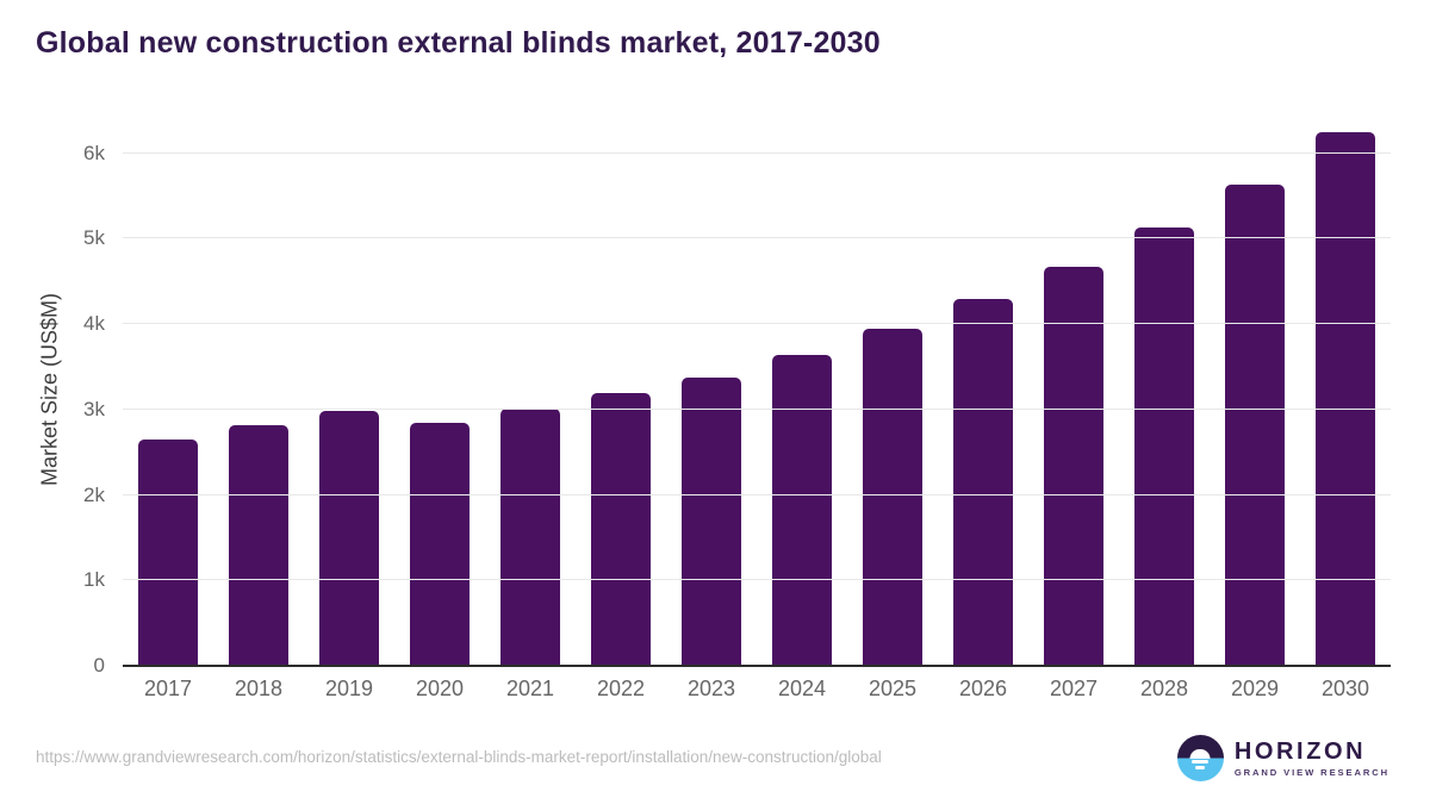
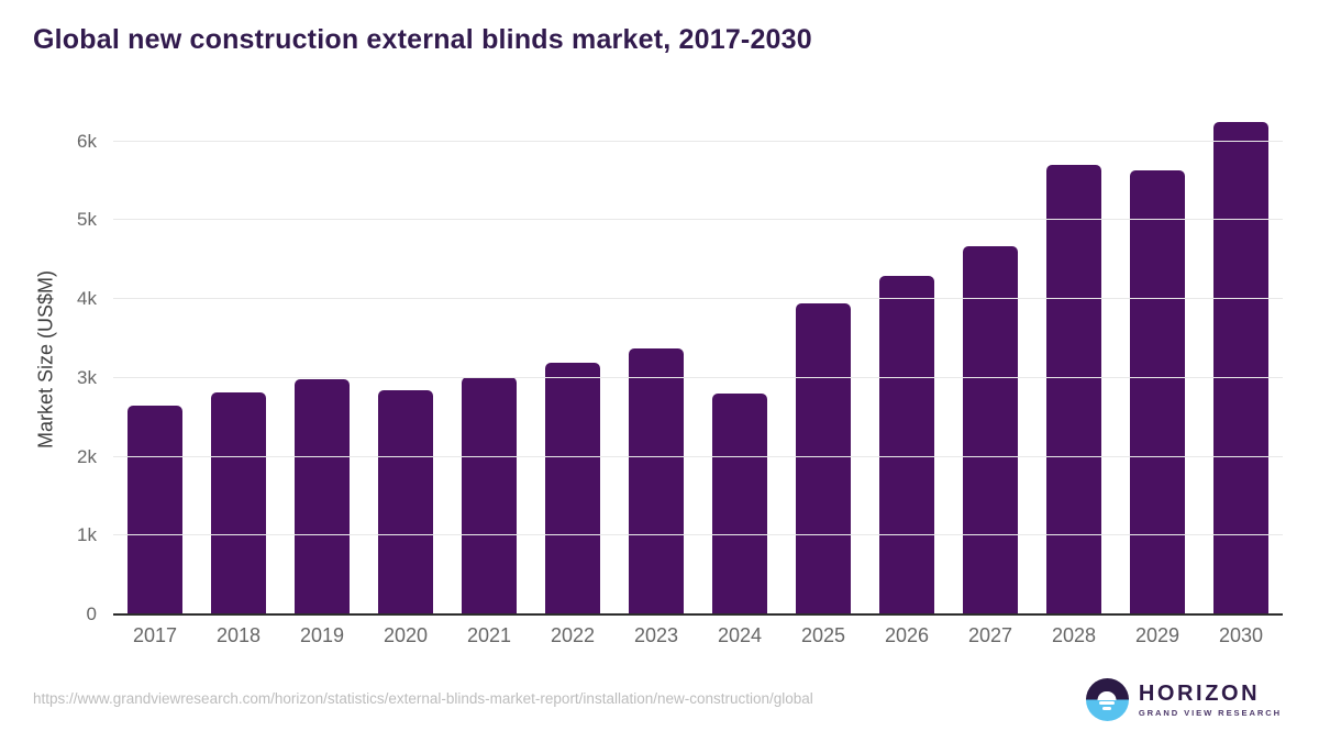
2024: 3.6k -> 2.8k
2028: 5.1k -> 5.7k
